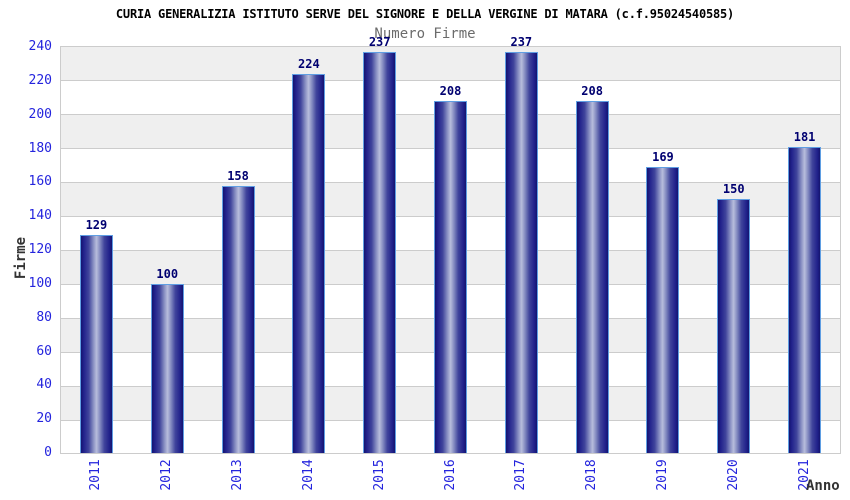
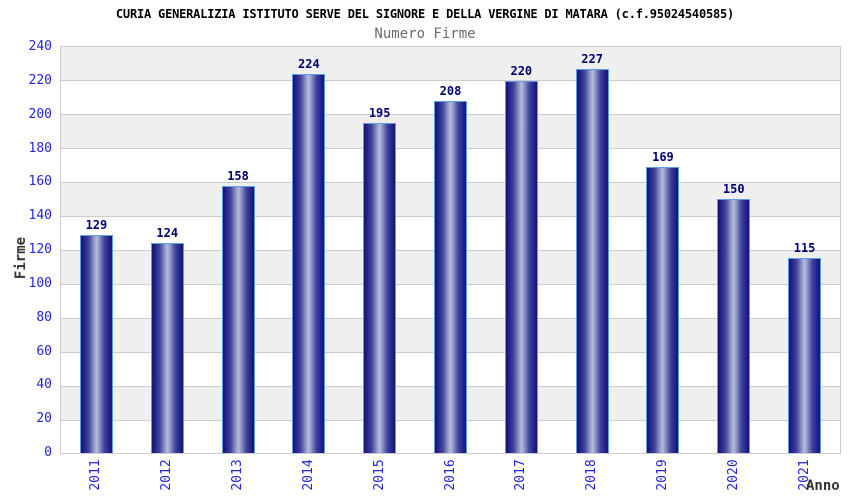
2012: 100 -> 124
2015: 237 -> 195
2017: 237 -> 220
2018: 208 -> 227
2021: 181 -> 115
